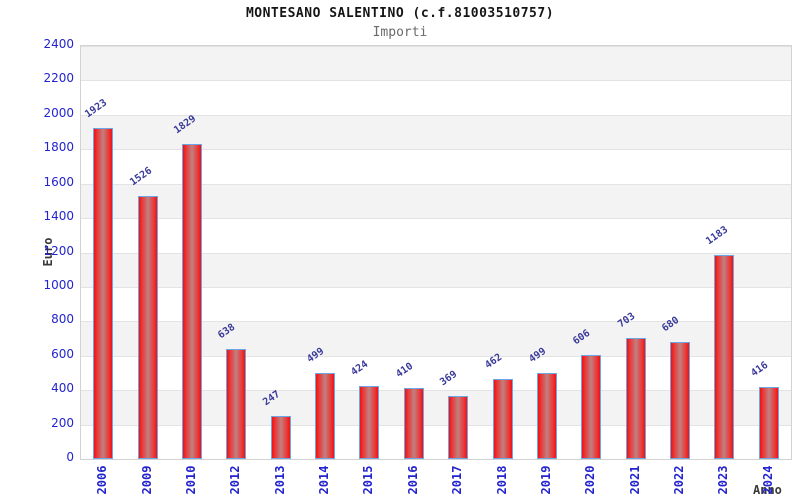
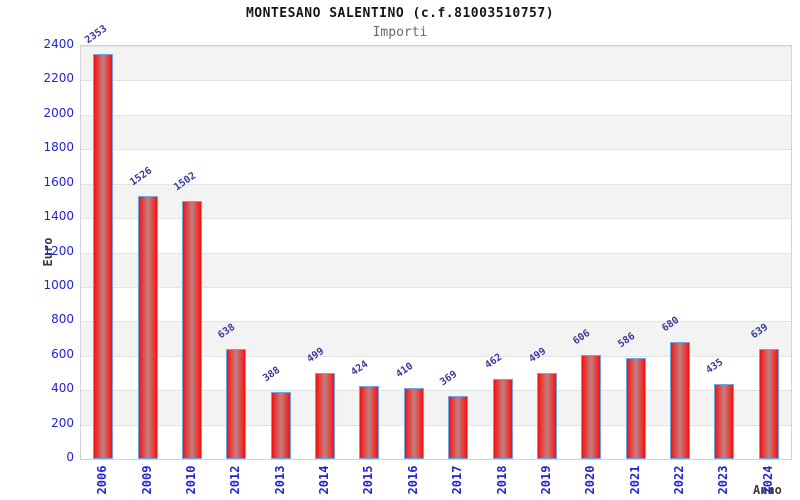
2006: 1923 -> 2353
2010: 1829 -> 1502
2013: 247 -> 388
2021: 703 -> 586
2023: 1183 -> 435
2024: 416 -> 639
